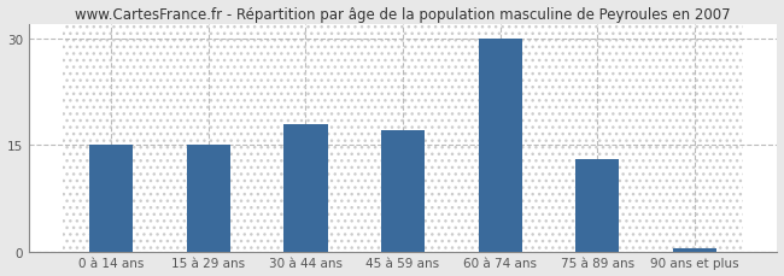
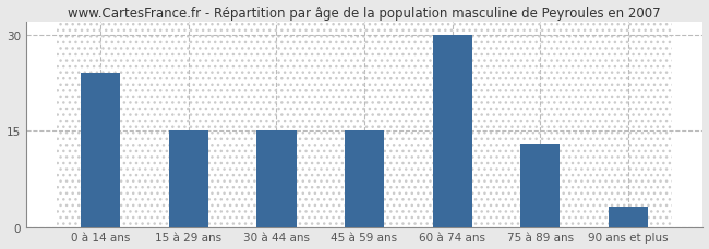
0 à 14 ans: 15.0 -> 24.0
30 à 44 ans: 18.0 -> 15.0
45 à 59 ans: 17.0 -> 15.0
90 ans et plus: 0.4 -> 3.2
